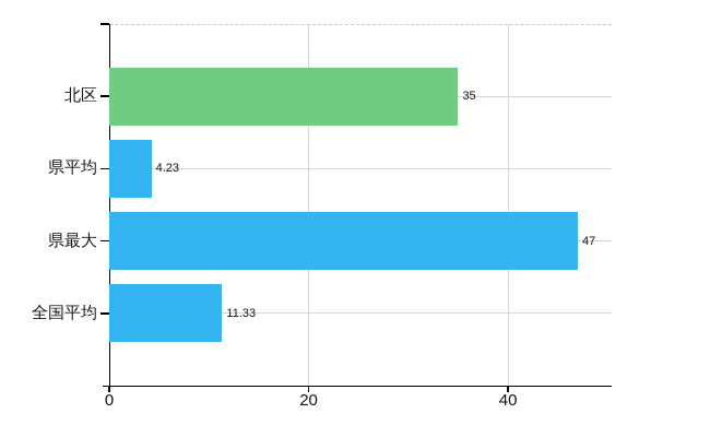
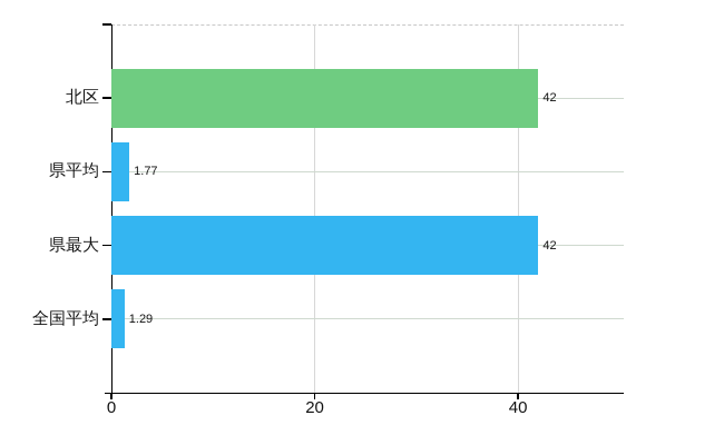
北区: 35 -> 42
県平均: 4.23 -> 1.77
県最大: 47 -> 42
全国平均: 11.33 -> 1.29
